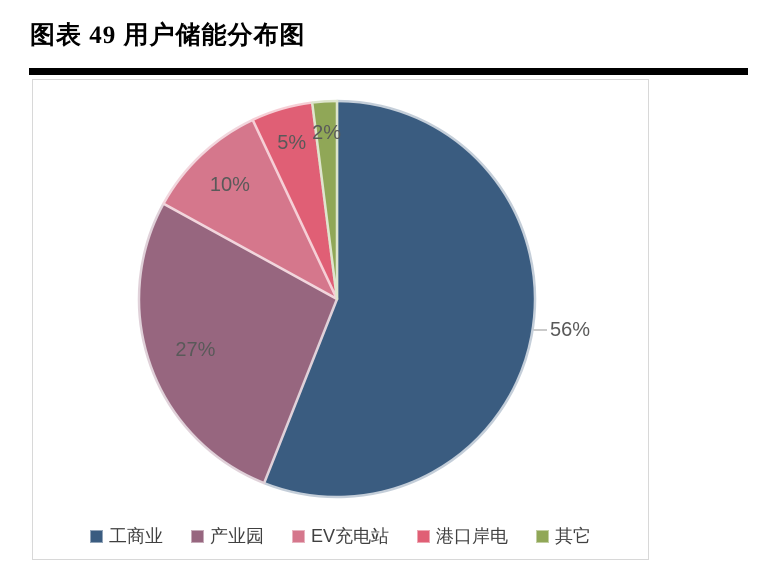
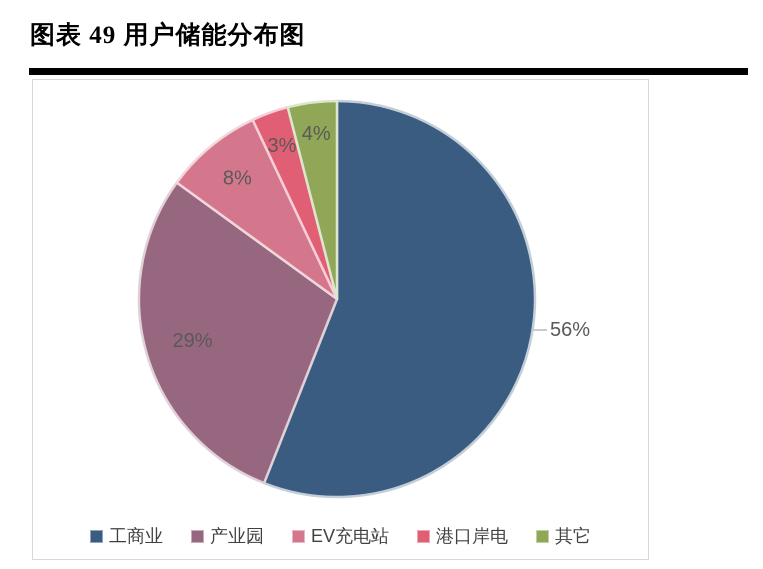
产业园: 27% -> 29%
EV充电站: 10% -> 8%
港口岸电: 5% -> 3%
其它: 2% -> 4%
